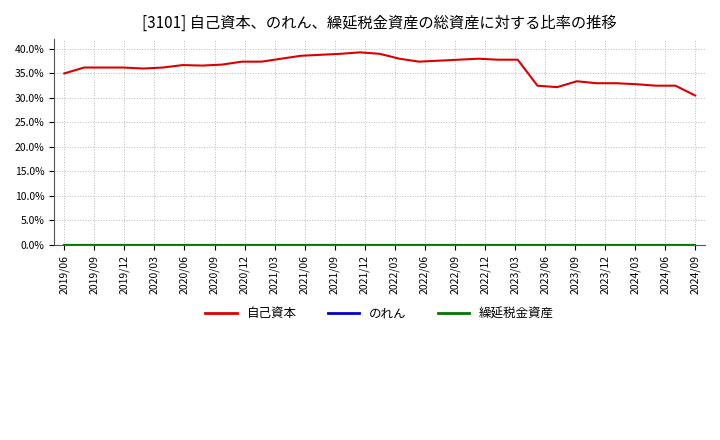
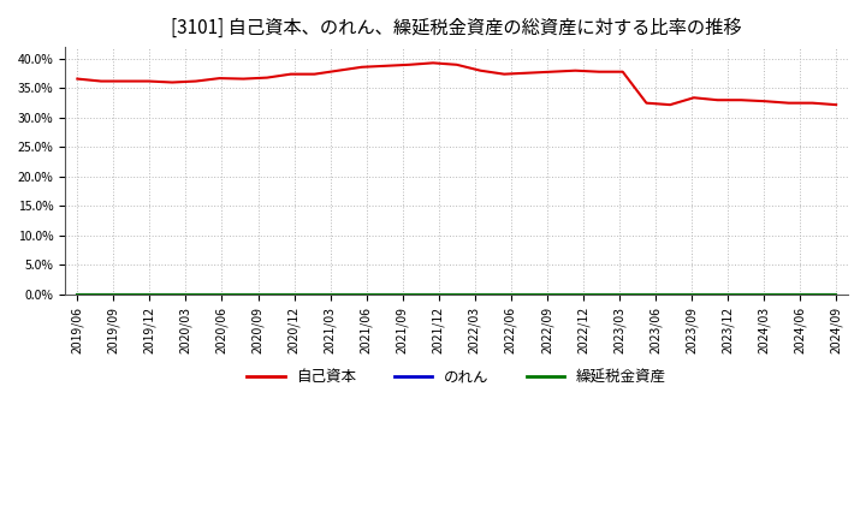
自己資本/2019/06: 35.0% -> 36.6%
自己資本/2024/09: 30.5% -> 32.2%
